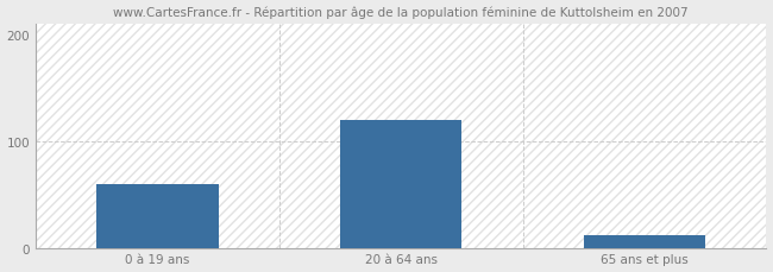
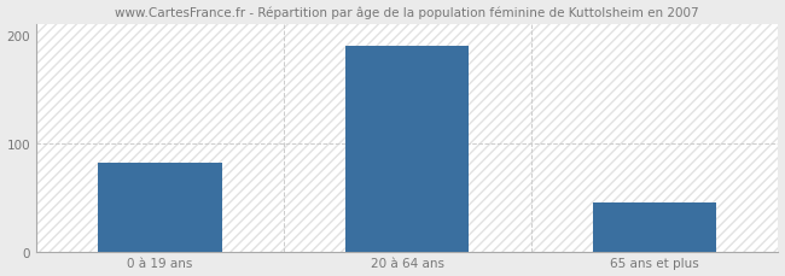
0 à 19 ans: 60 -> 82
20 à 64 ans: 120 -> 190
65 ans et plus: 12 -> 45
